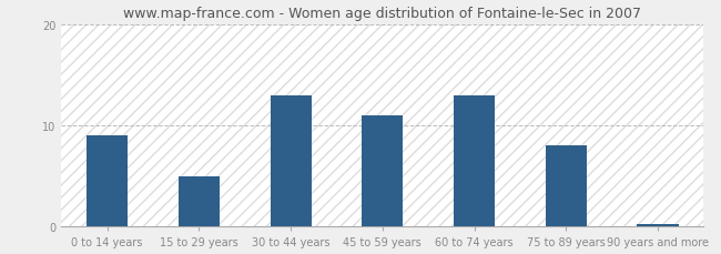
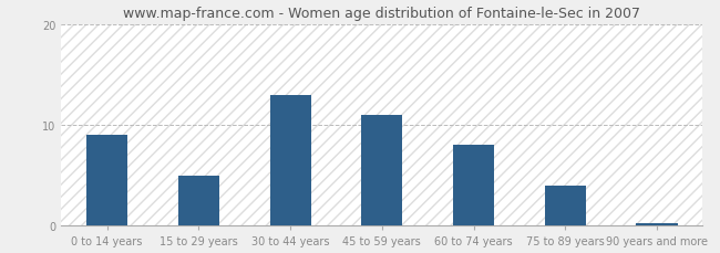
60 to 74 years: 13.0 -> 8.0
75 to 89 years: 8.0 -> 4.0
